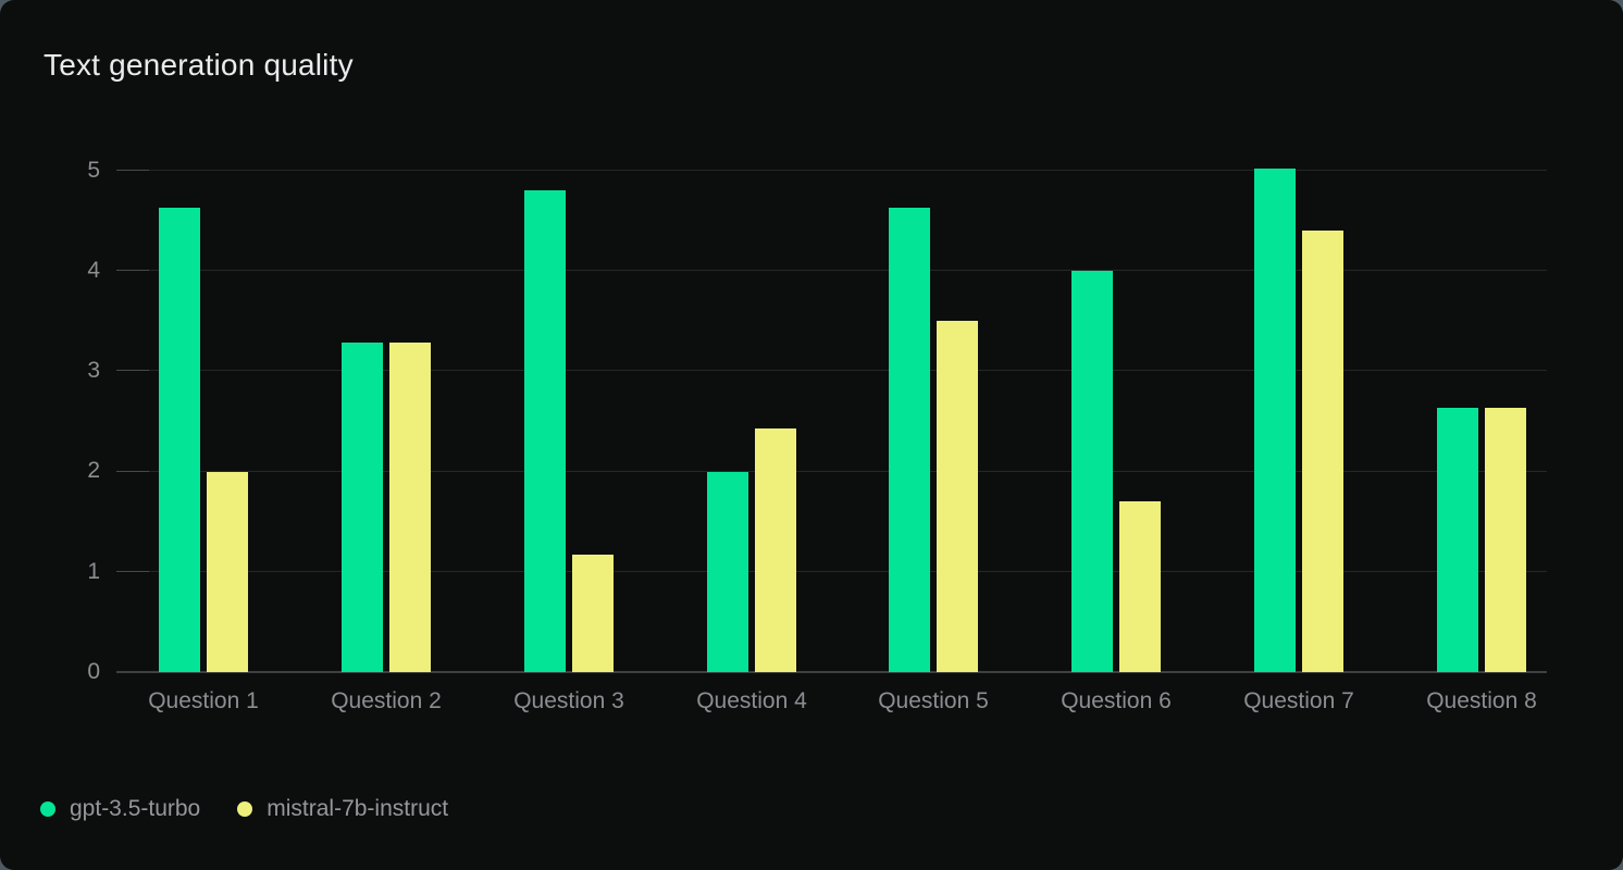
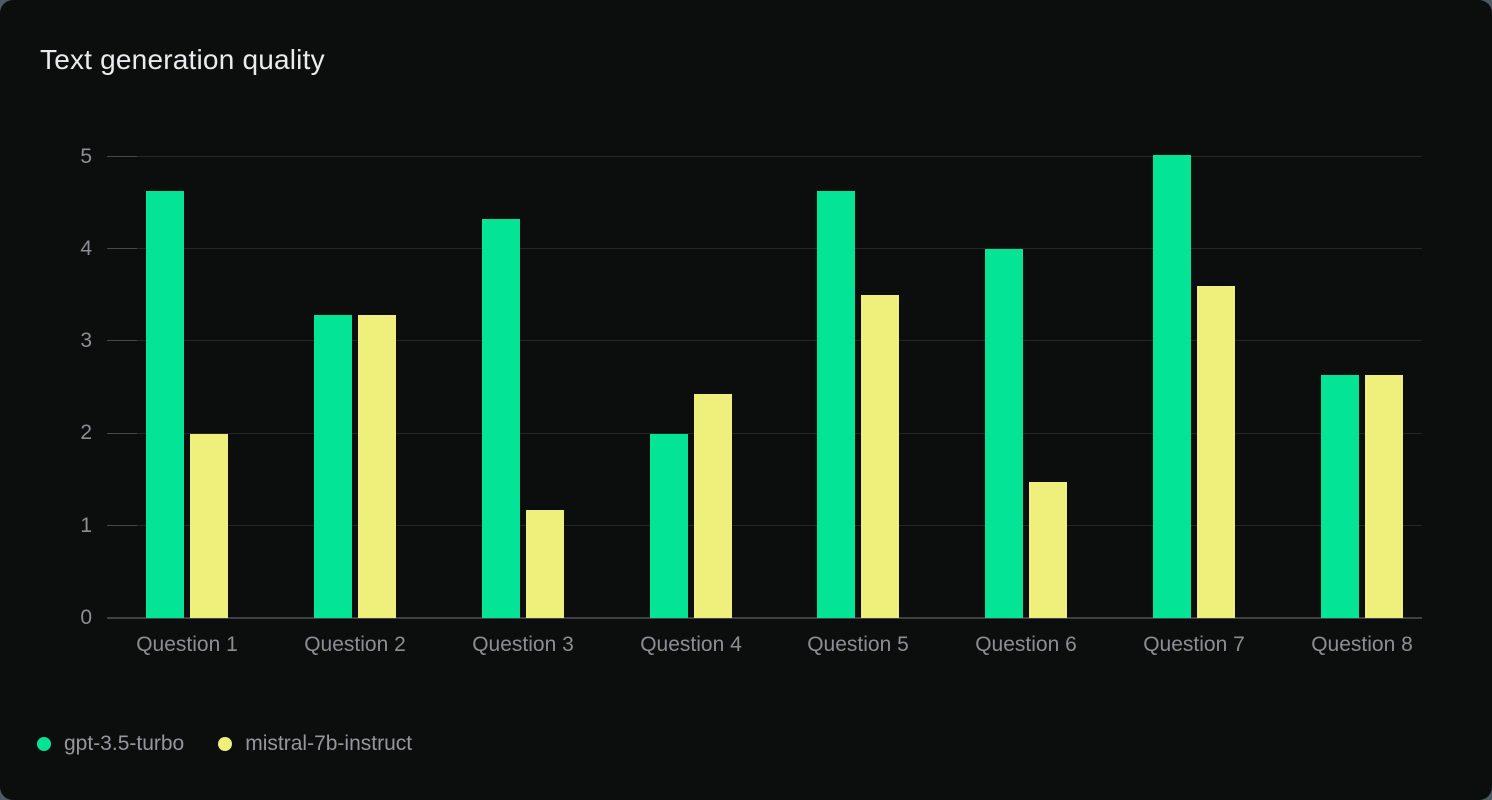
gpt-3.5-turbo/Question 3: 4.8 -> 4.3
mistral-7b-instruct/Question 6: 1.7 -> 1.5
mistral-7b-instruct/Question 7: 4.4 -> 3.6
